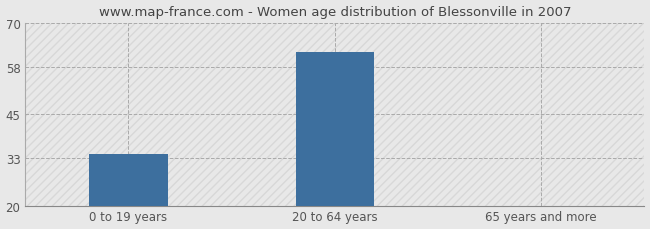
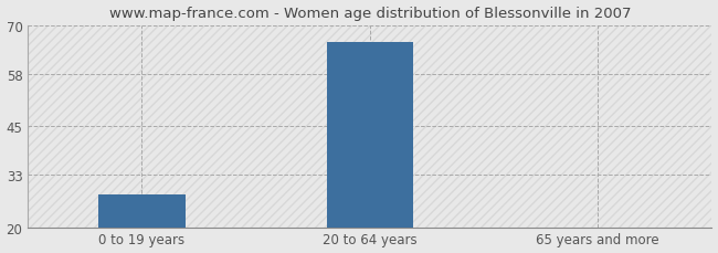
0 to 19 years: 34 -> 28
20 to 64 years: 62 -> 66
